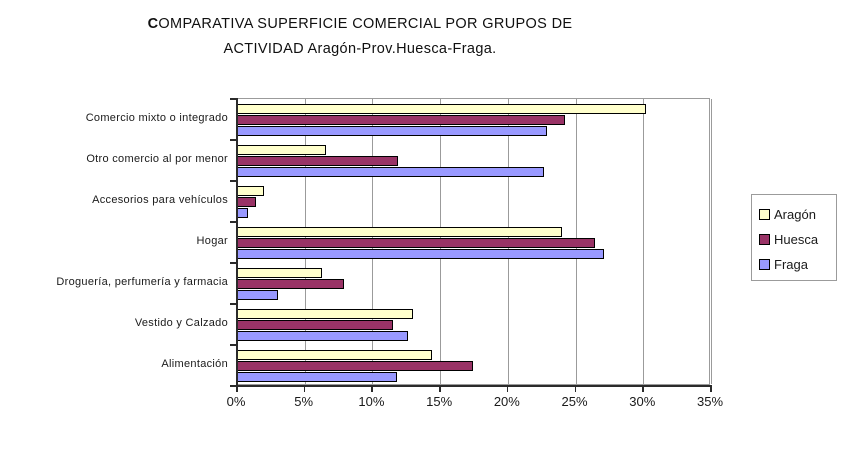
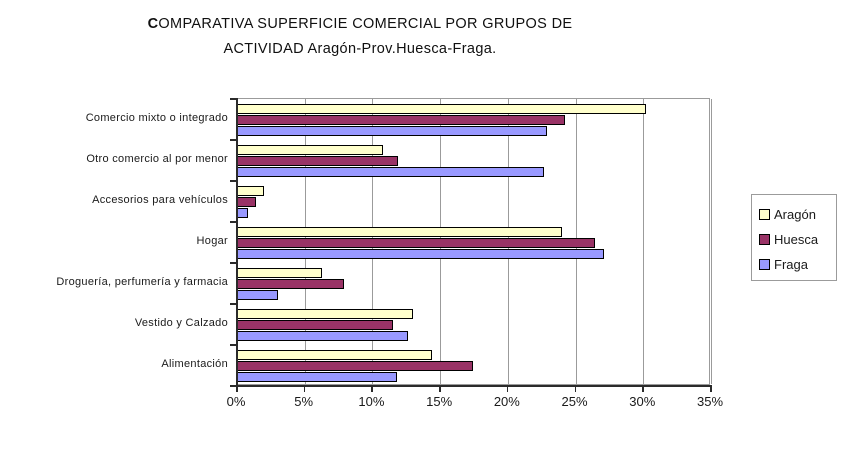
Aragón/Otro comercio al por menor: 6.6% -> 10.8%
